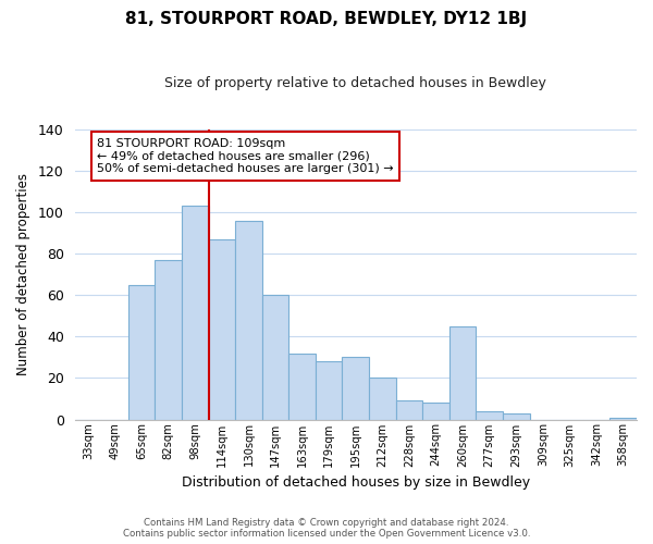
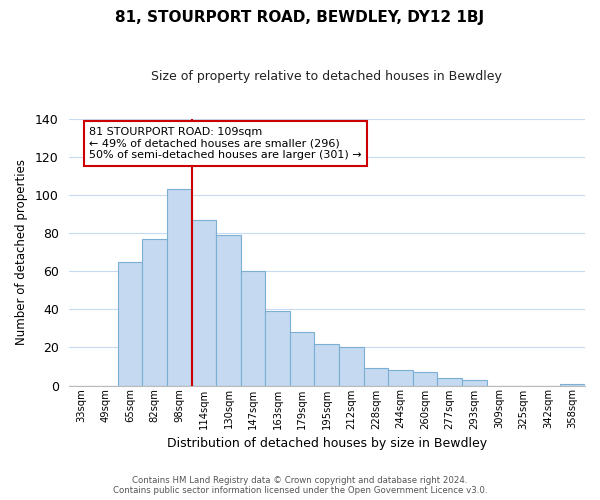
130sqm: 96 -> 79
163sqm: 32 -> 39
195sqm: 30 -> 22
260sqm: 45 -> 7
